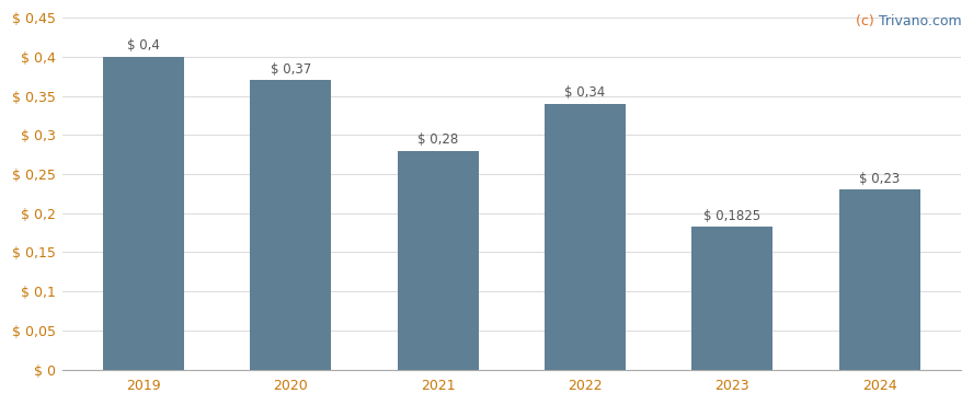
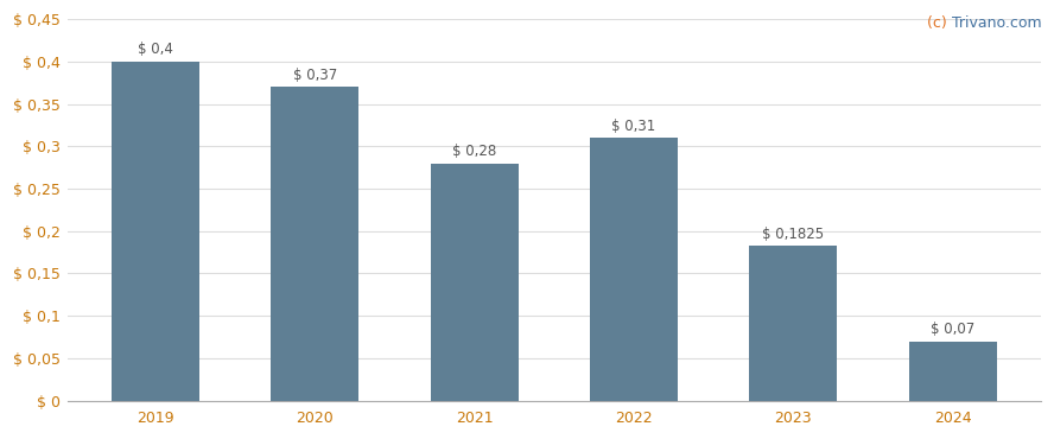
2022: 0,34 -> 0,31
2024: 0,23 -> 0,07
